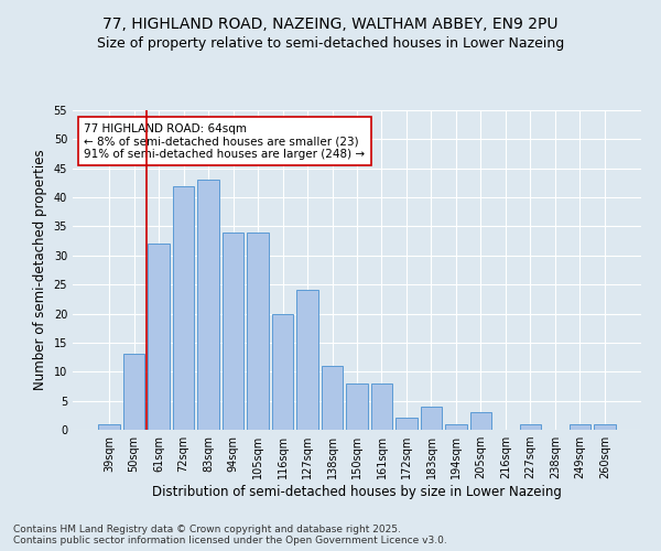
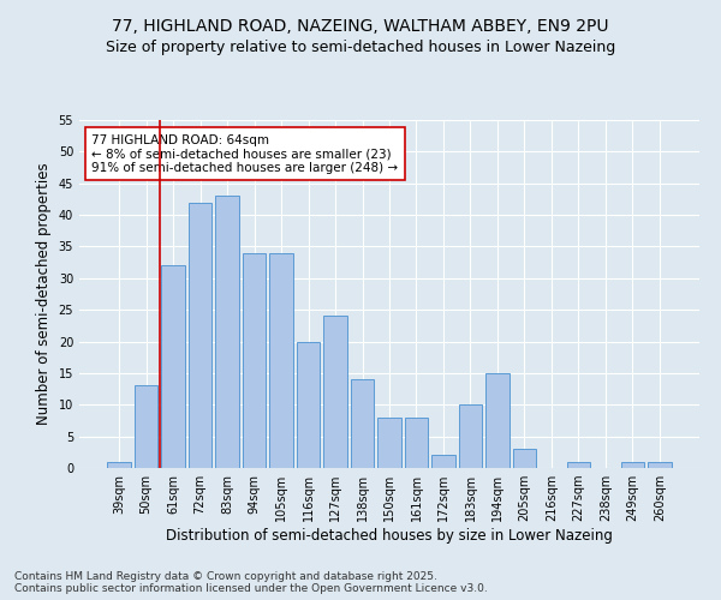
138sqm: 11 -> 14
183sqm: 4 -> 10
194sqm: 1 -> 15
